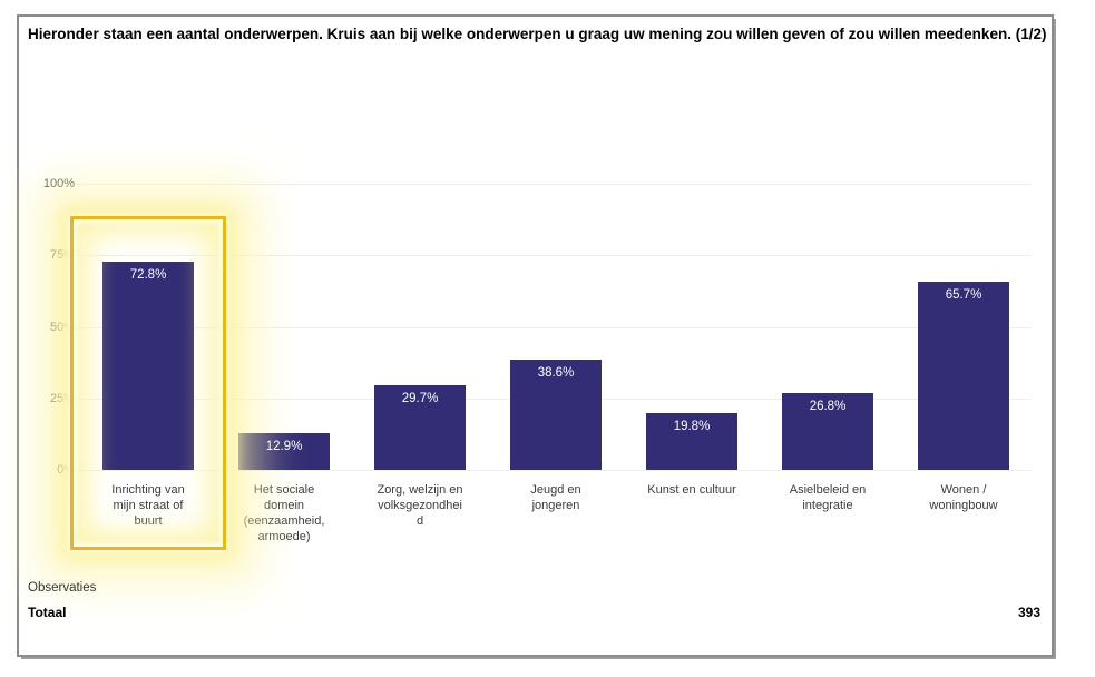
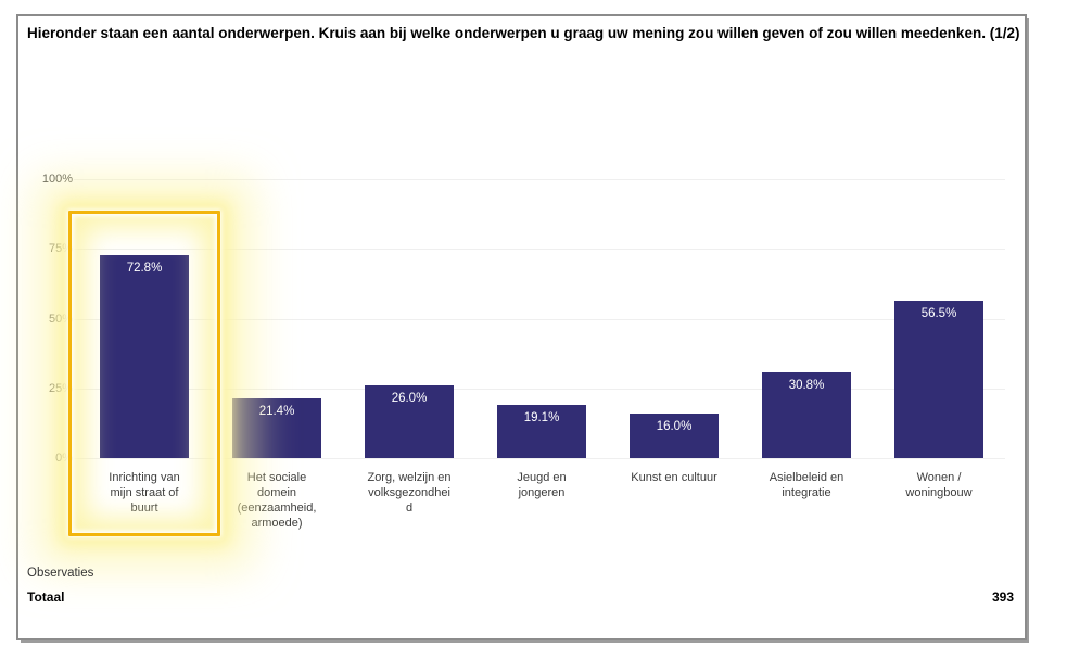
Het sociale domein (eenzaamheid, armoede): 12.9% -> 21.4%
Zorg, welzijn en volksgezondheid: 29.7% -> 26.0%
Jeugd en jongeren: 38.6% -> 19.1%
Kunst en cultuur: 19.8% -> 16.0%
Asielbeleid en integratie: 26.8% -> 30.8%
Wonen / woningbouw: 65.7% -> 56.5%
